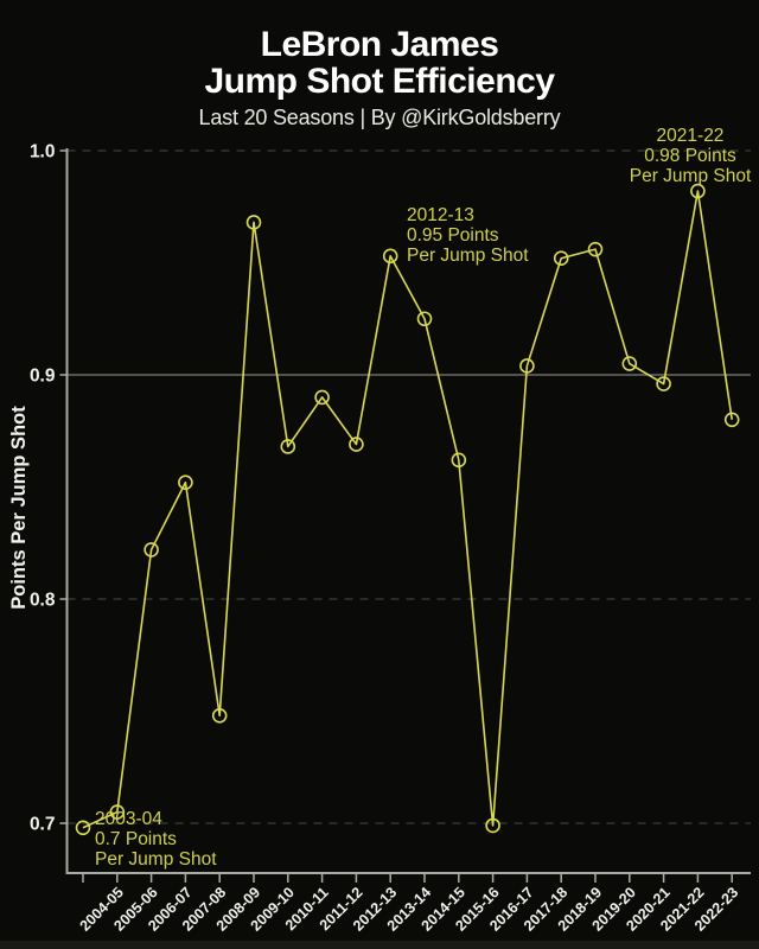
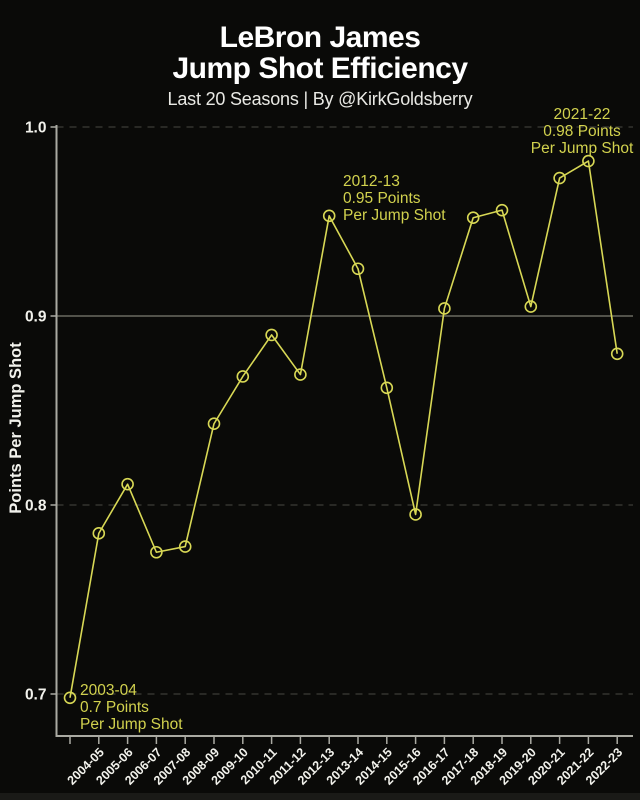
2004-05: 0.705 -> 0.785
2005-06: 0.822 -> 0.811
2006-07: 0.852 -> 0.775
2007-08: 0.748 -> 0.778
2008-09: 0.968 -> 0.843
2015-16: 0.699 -> 0.795
2020-21: 0.896 -> 0.973
